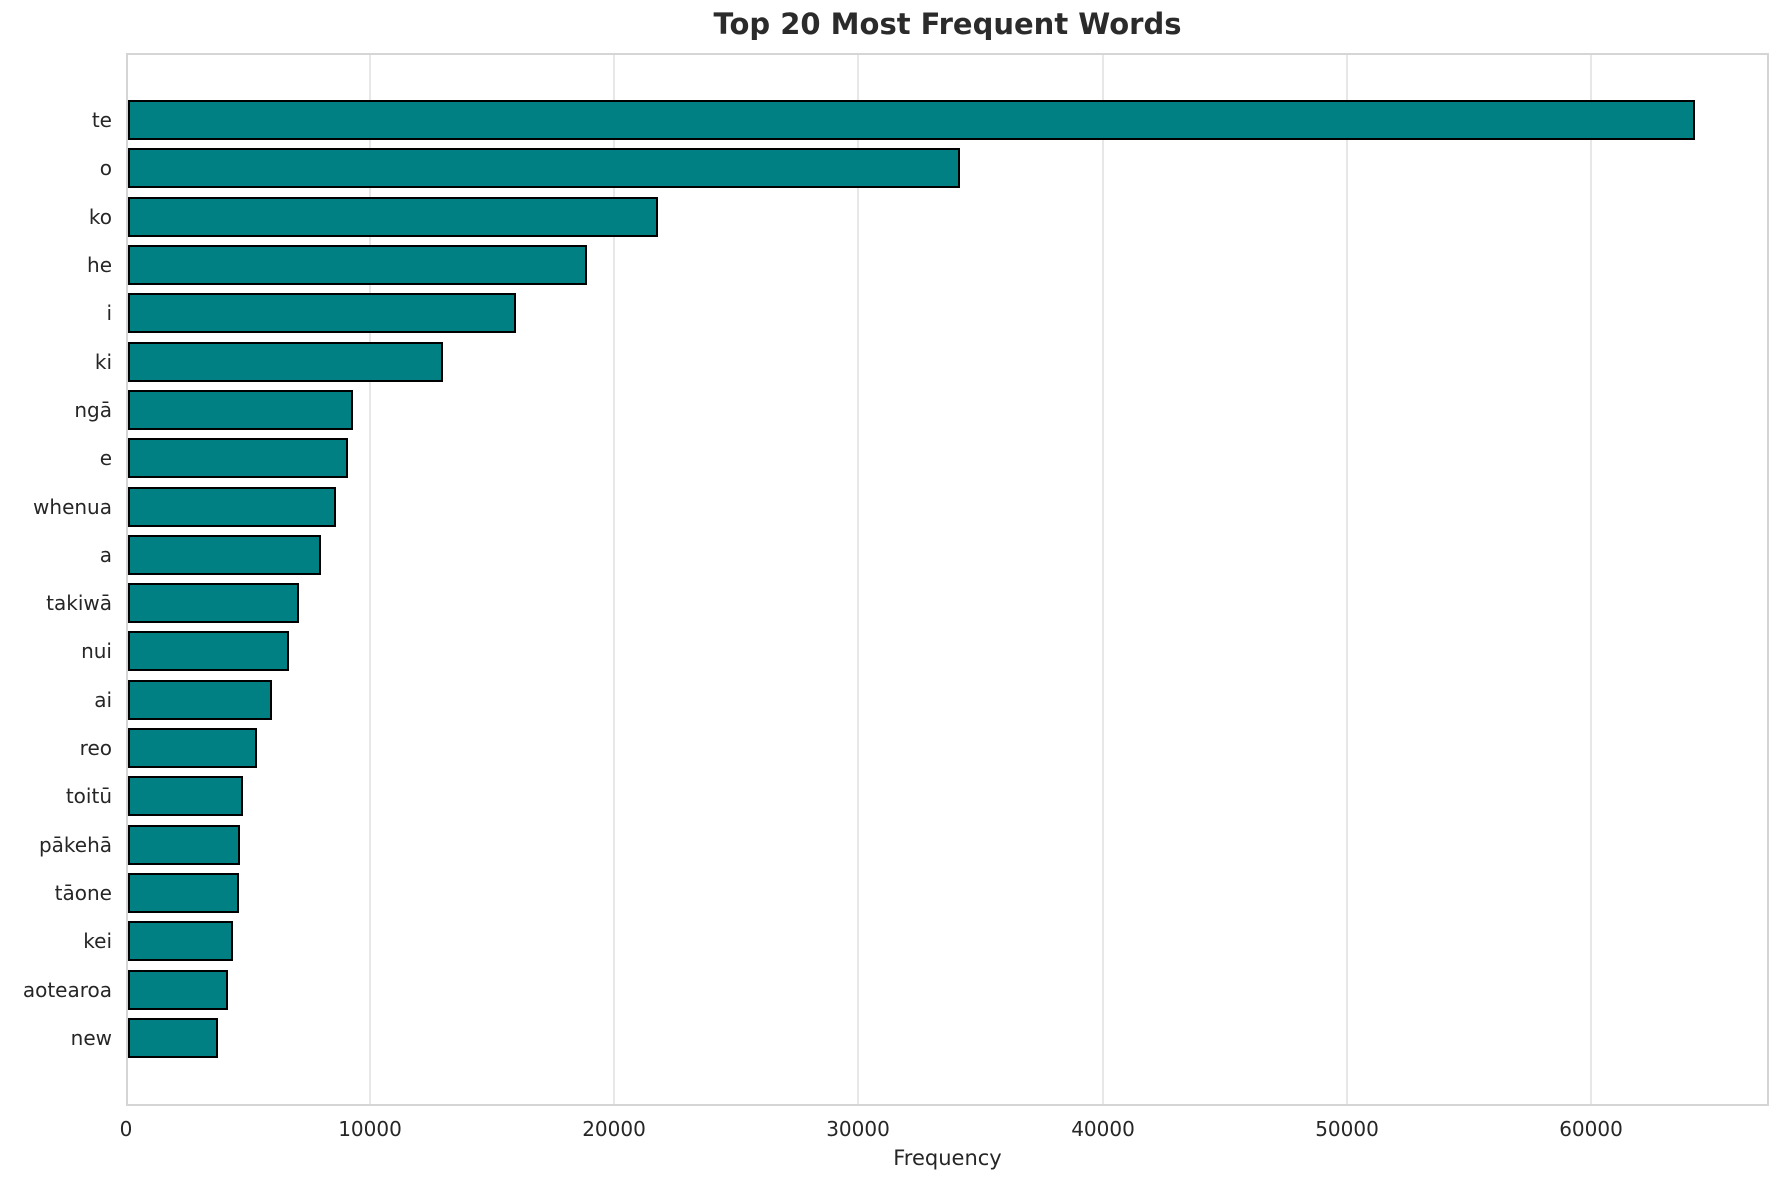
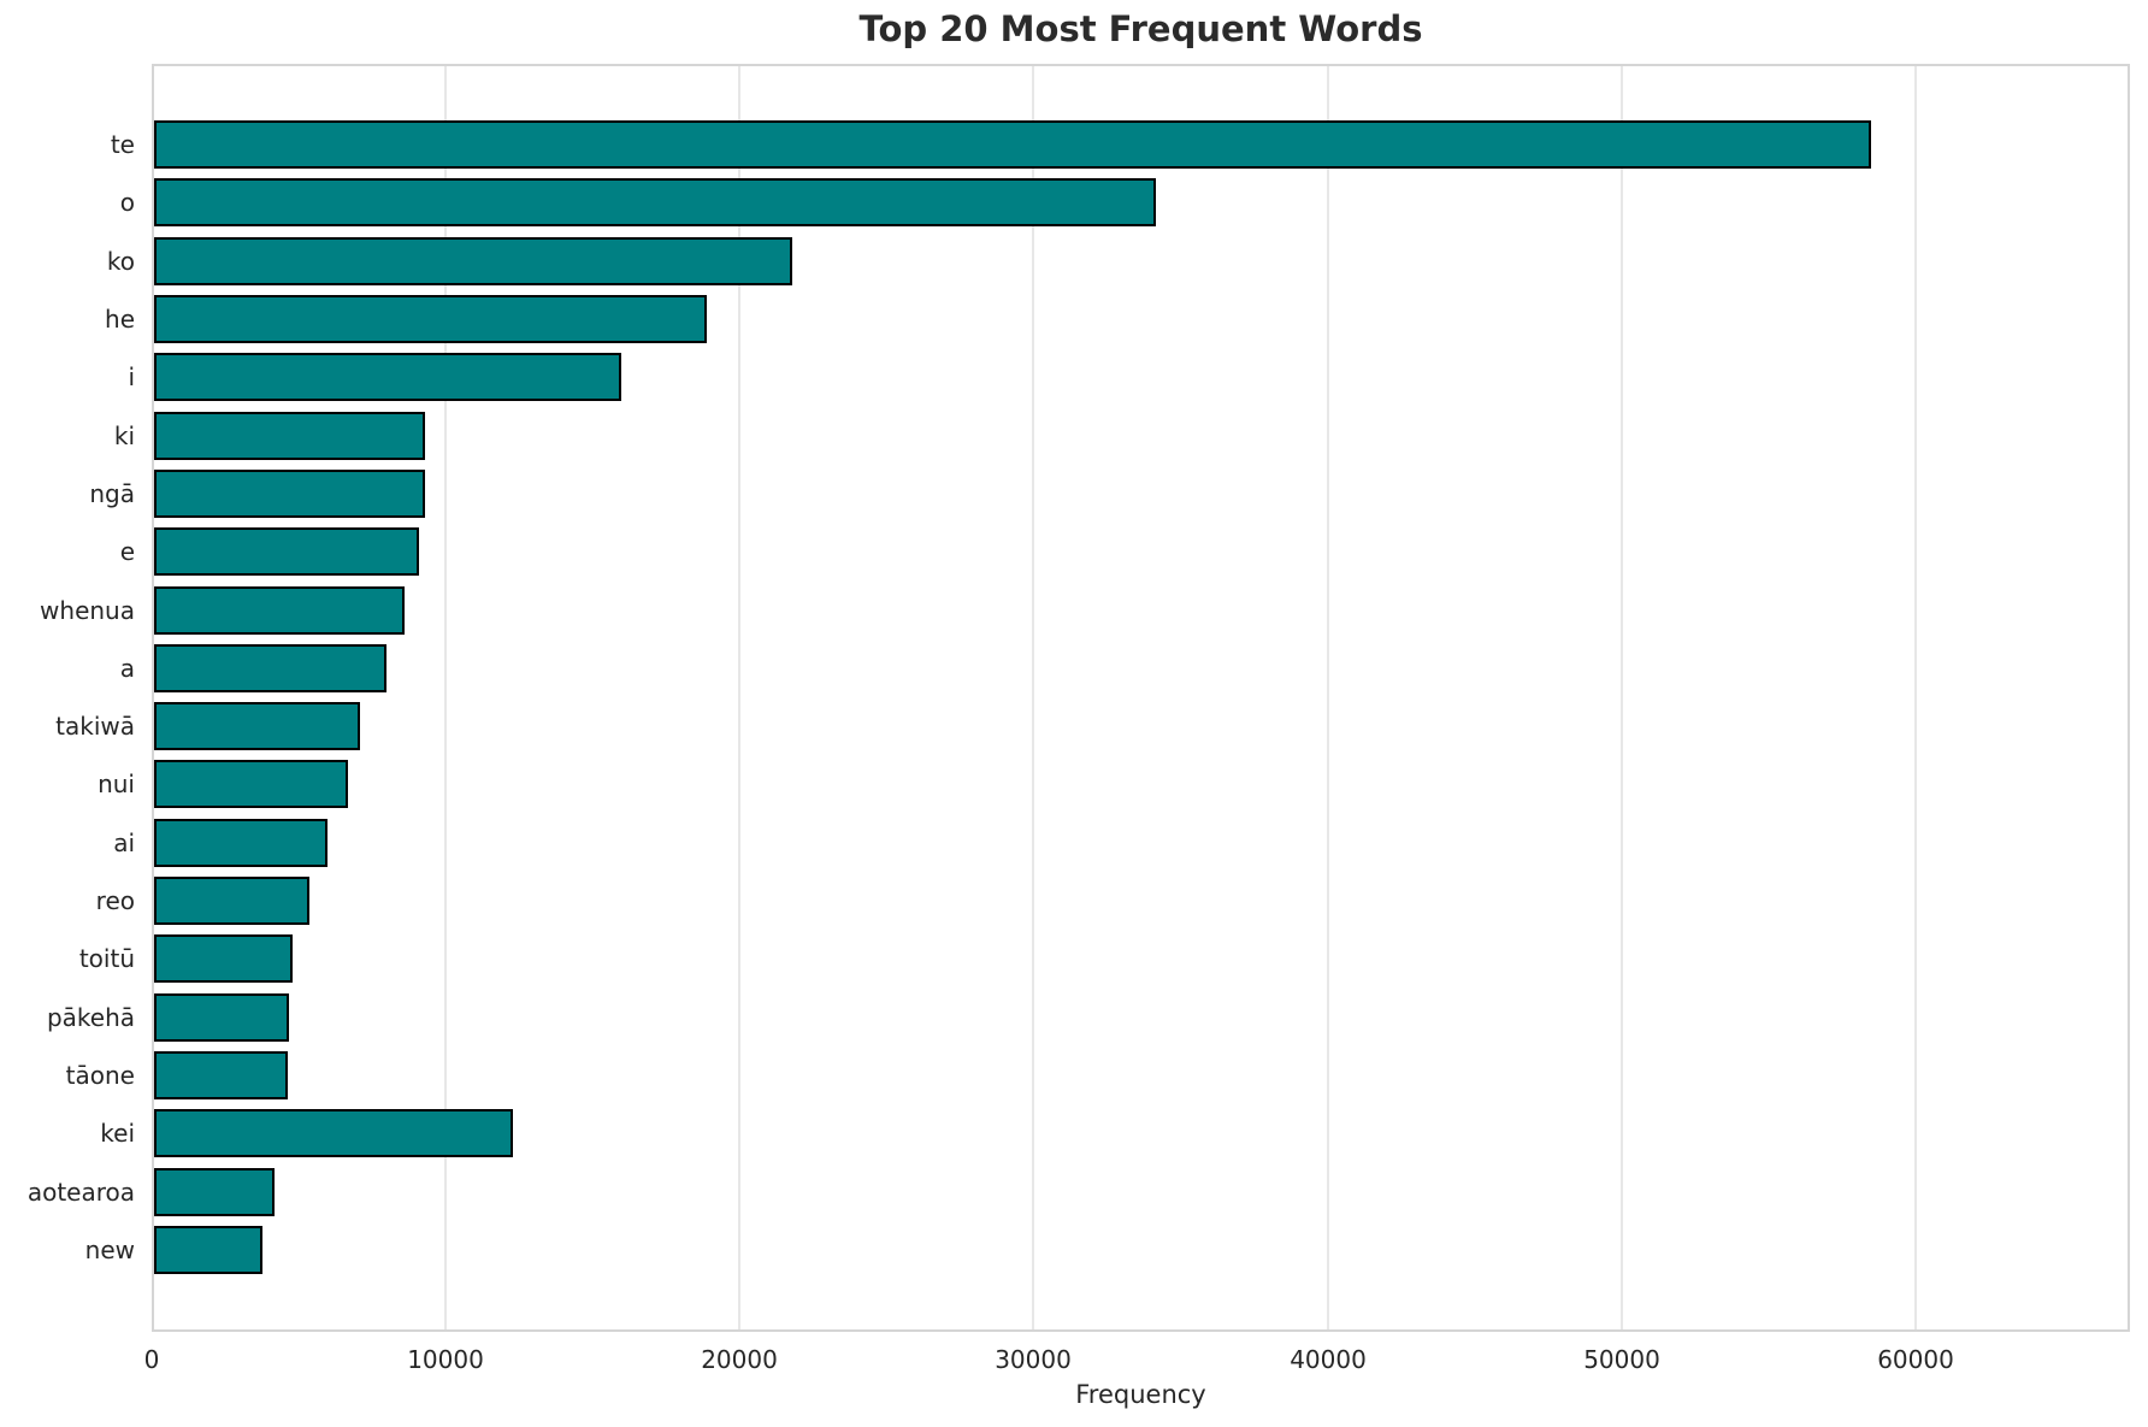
te: 64200 -> 58400
ki: 12900 -> 9200
kei: 4300 -> 12200
